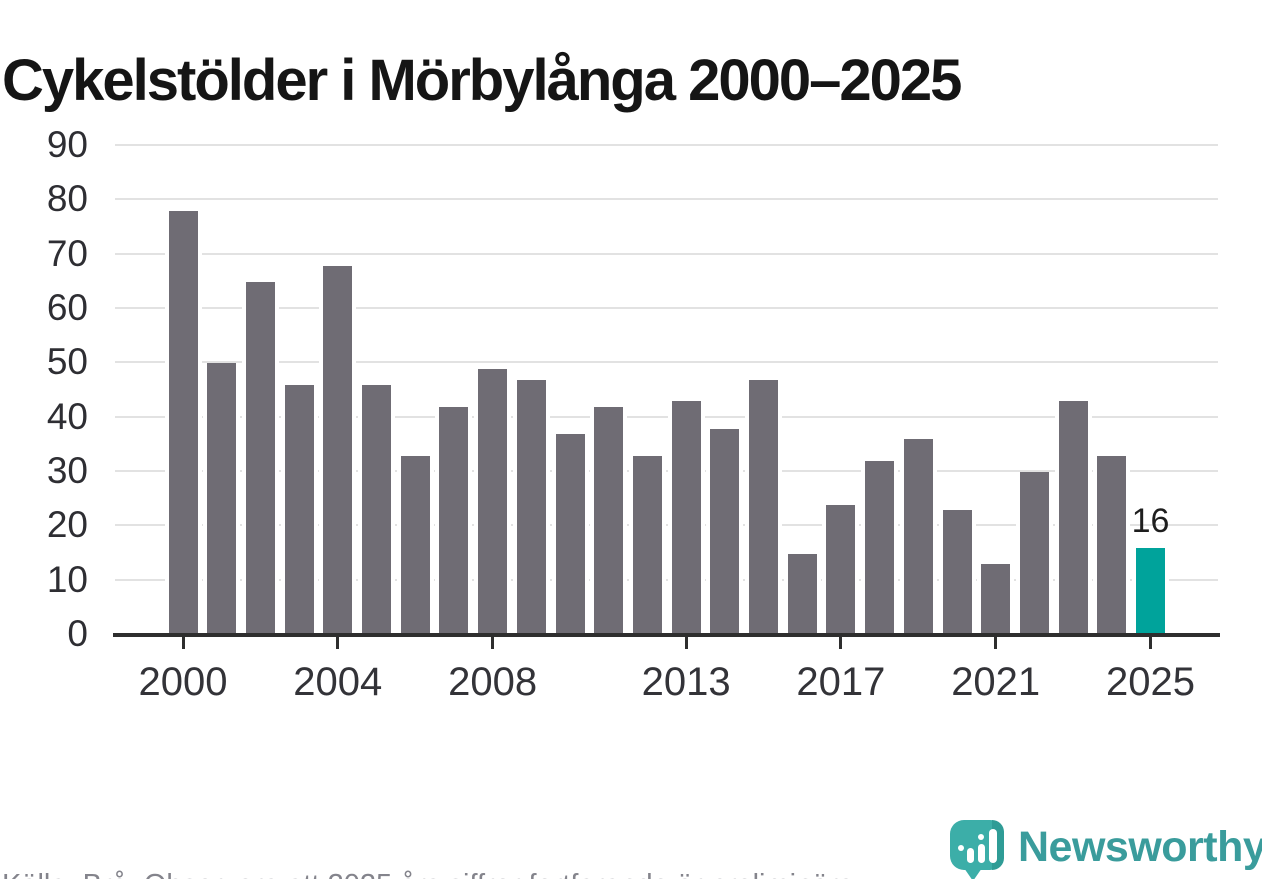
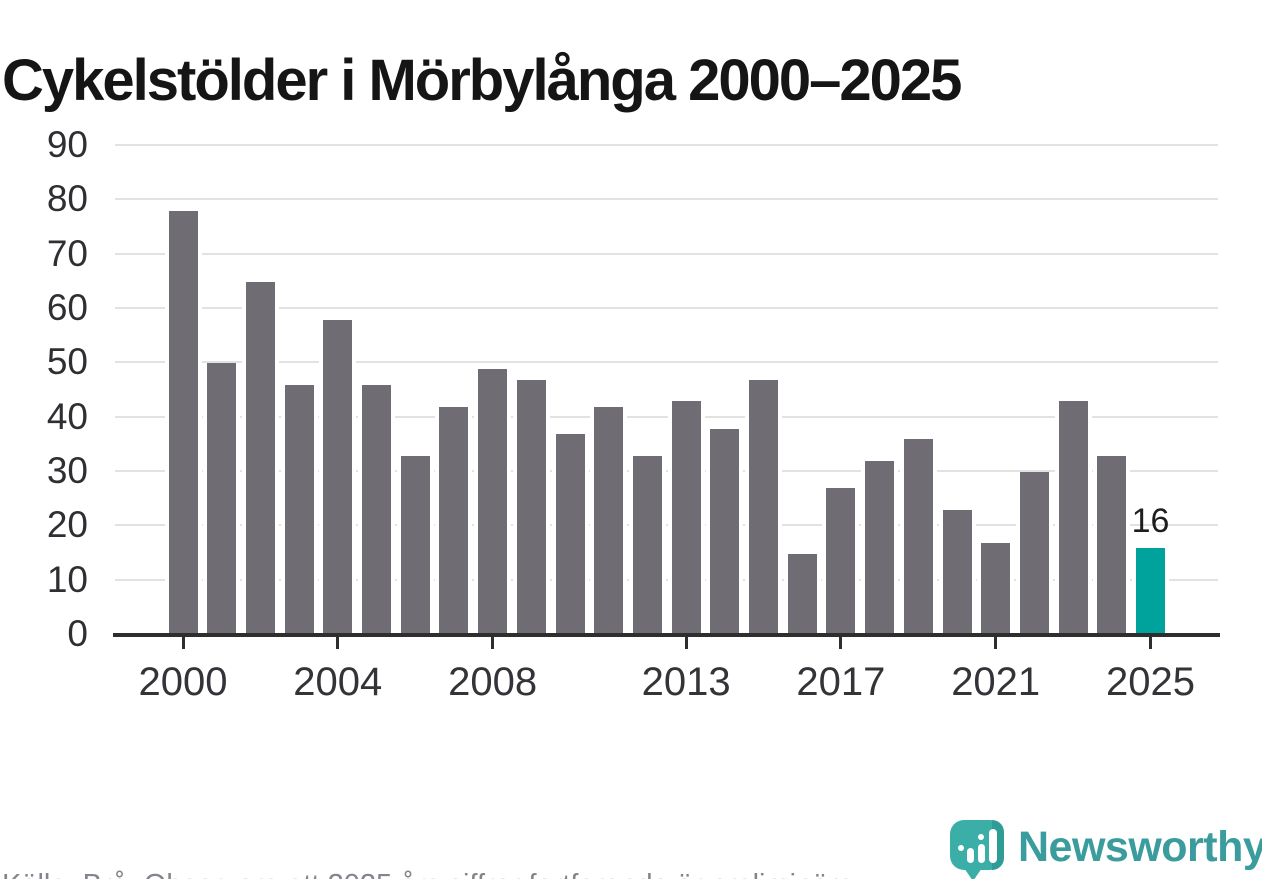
2004: 68 -> 58
2017: 24 -> 27
2021: 13 -> 17
